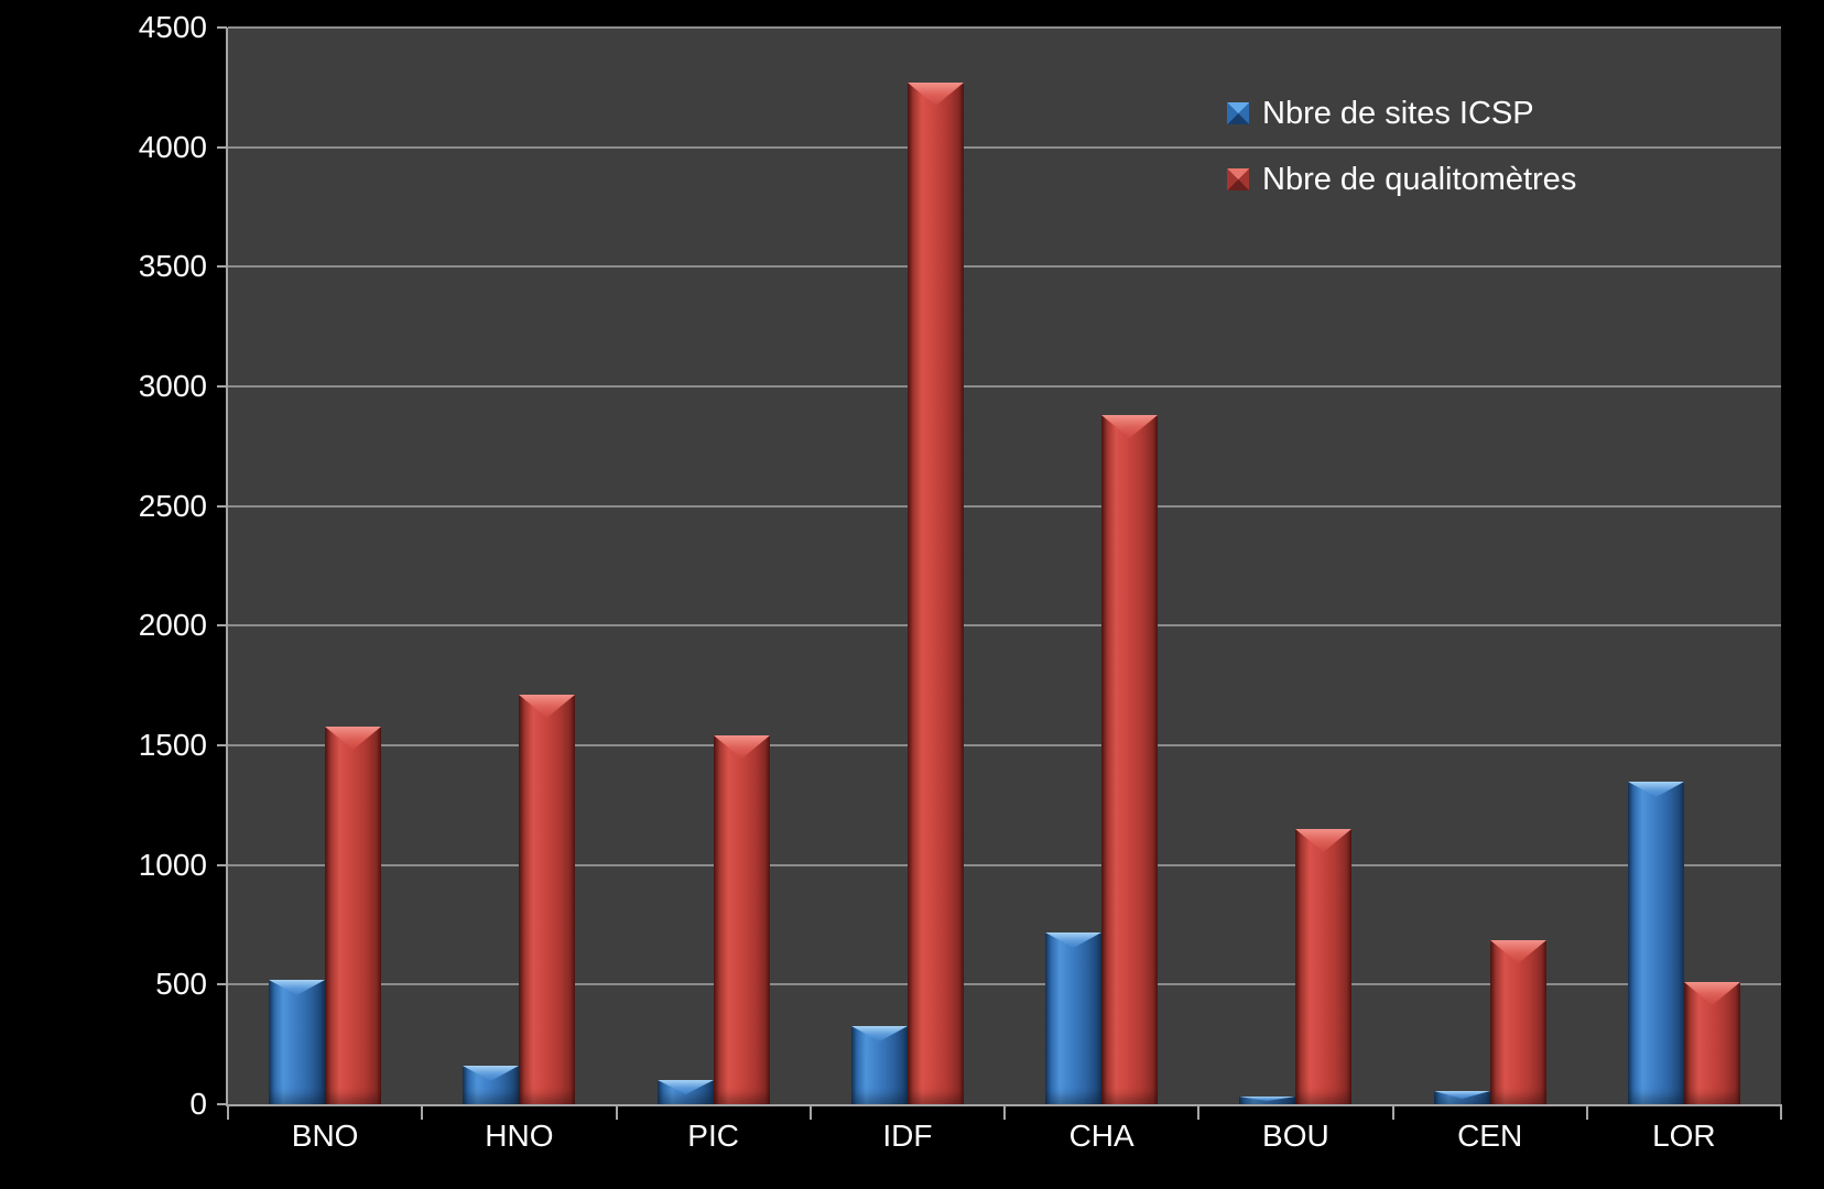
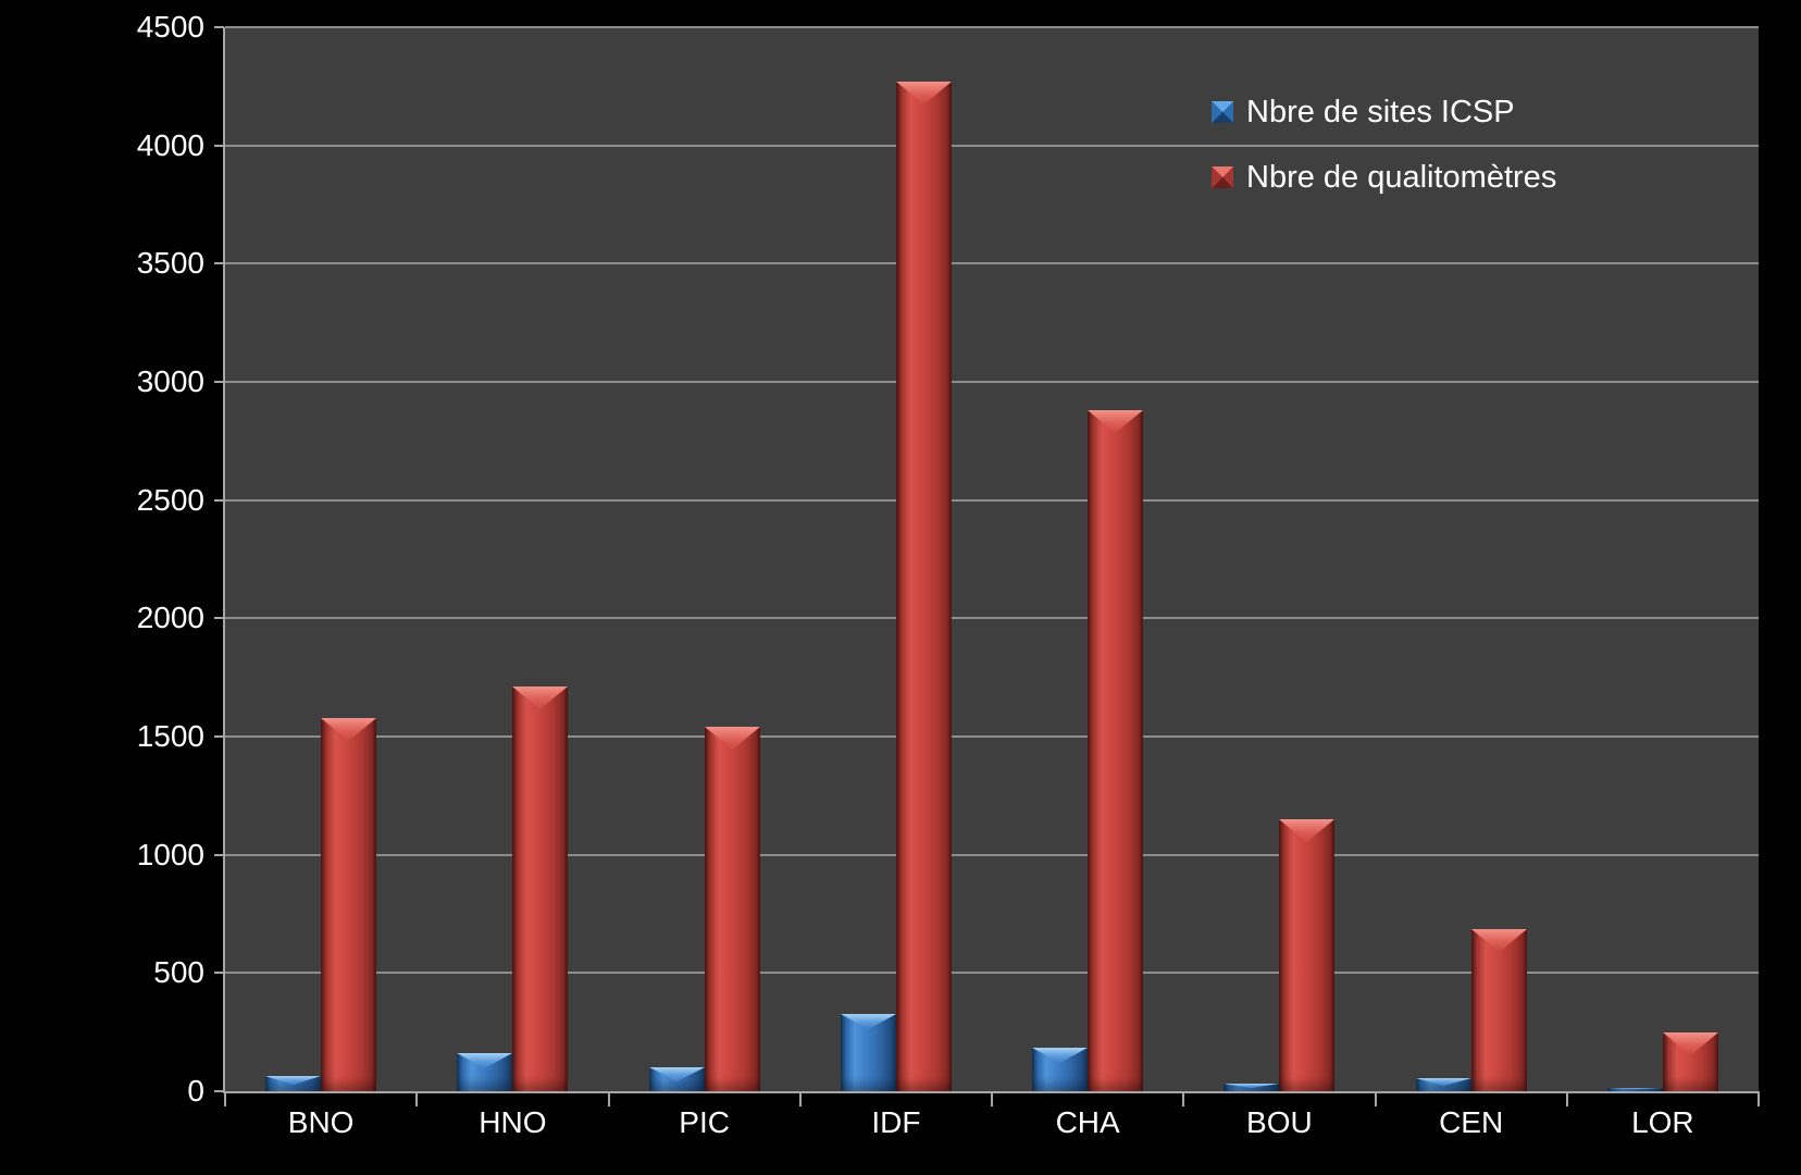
Nbre de sites ICSP/BNO: 520 -> 60
Nbre de sites ICSP/CHA: 720 -> 180
Nbre de sites ICSP/LOR: 1350 -> 20
Nbre de qualitomètres/LOR: 510 -> 250
